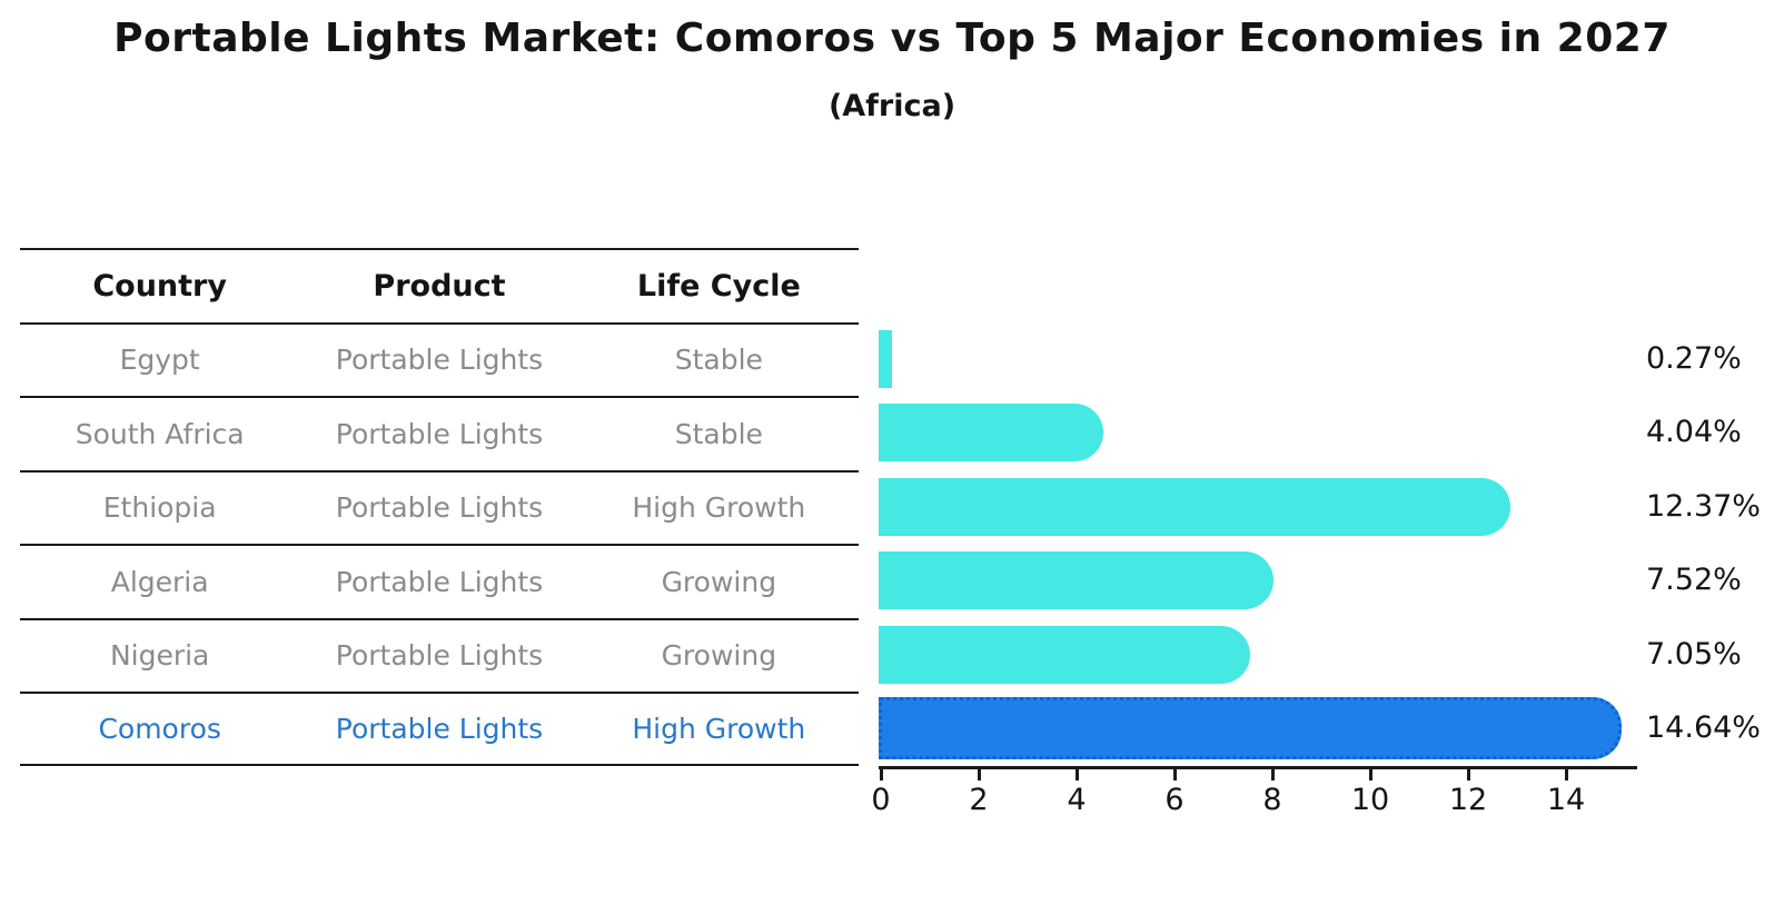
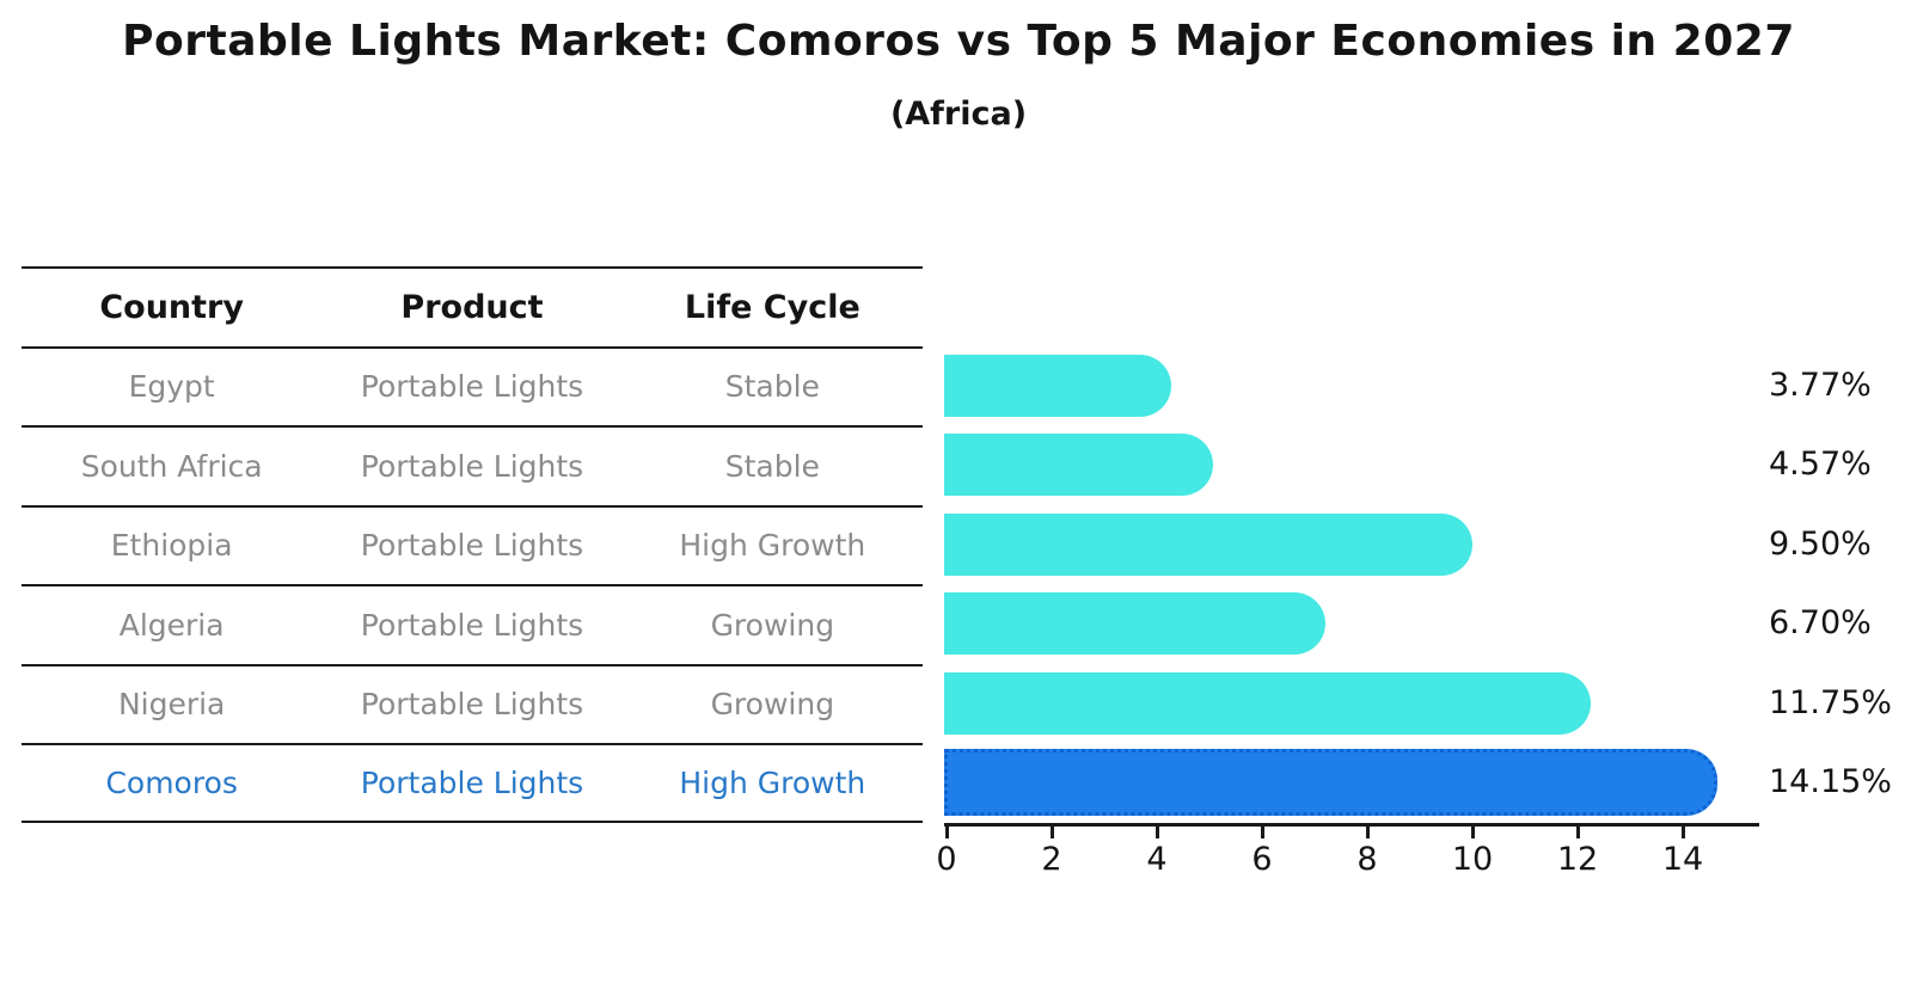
Egypt: 0.27% -> 3.77%
South Africa: 4.04% -> 4.57%
Ethiopia: 12.37% -> 9.50%
Algeria: 7.52% -> 6.70%
Nigeria: 7.05% -> 11.75%
Comoros: 14.64% -> 14.15%
